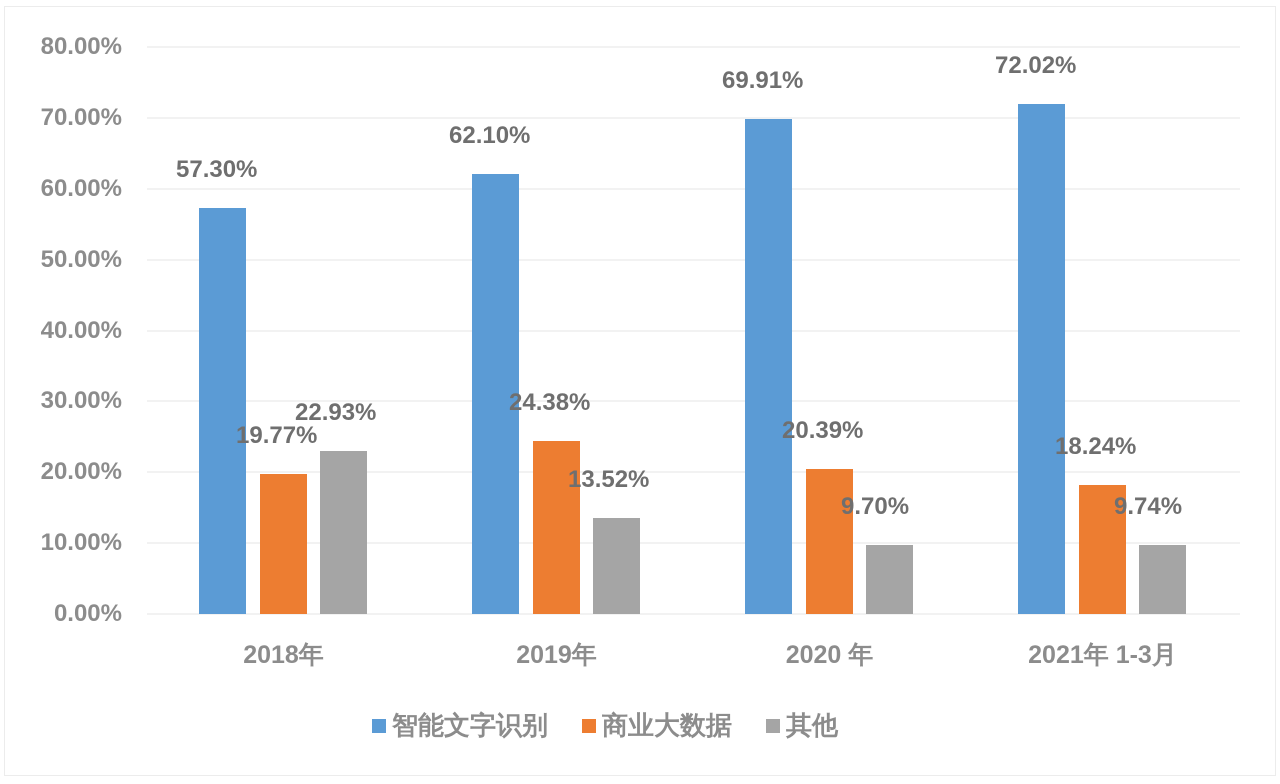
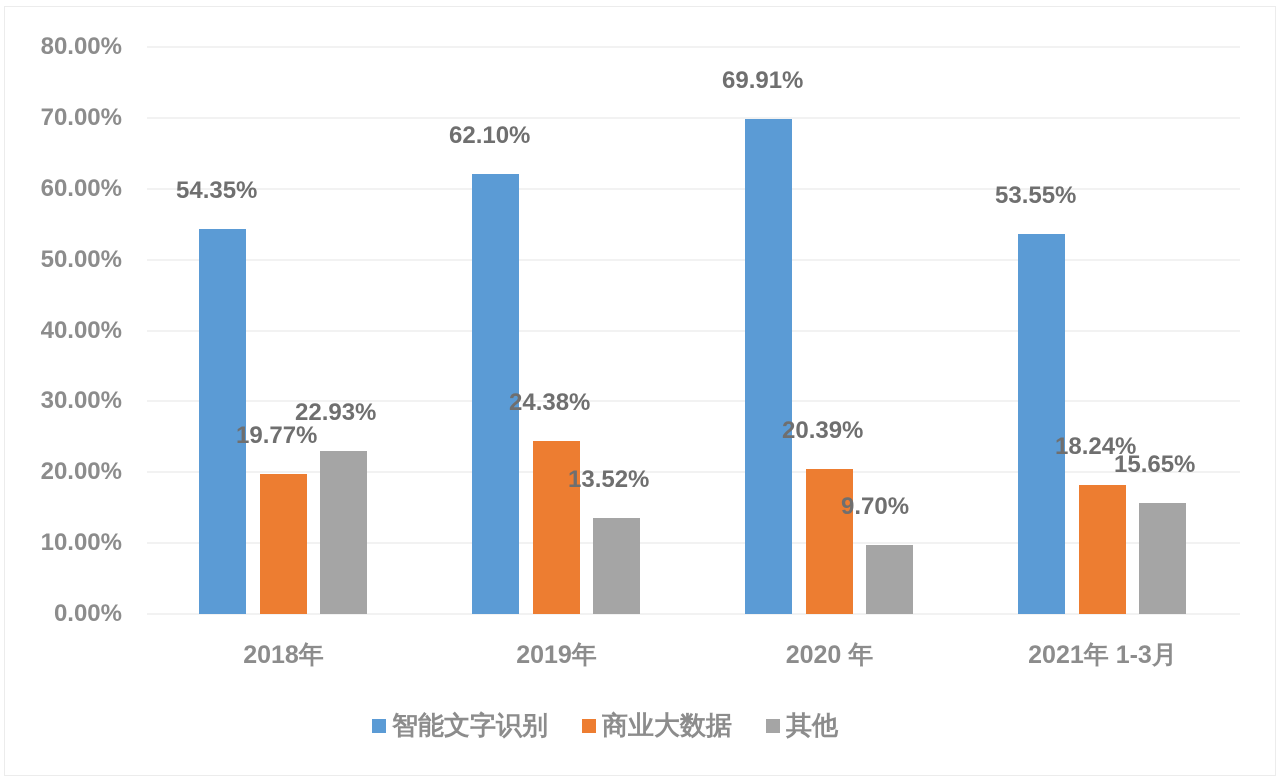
智能文字识别/2018年: 57.30% -> 54.35%
智能文字识别/2021年 1-3月: 72.02% -> 53.55%
其他/2021年 1-3月: 9.74% -> 15.65%
